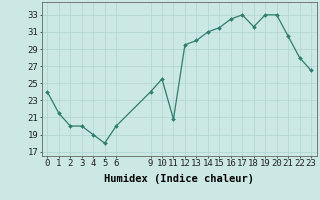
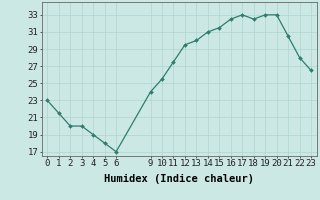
0: 24.0 -> 23.0
6: 20.0 -> 17.0
11: 20.8 -> 27.5
18: 31.6 -> 32.5
